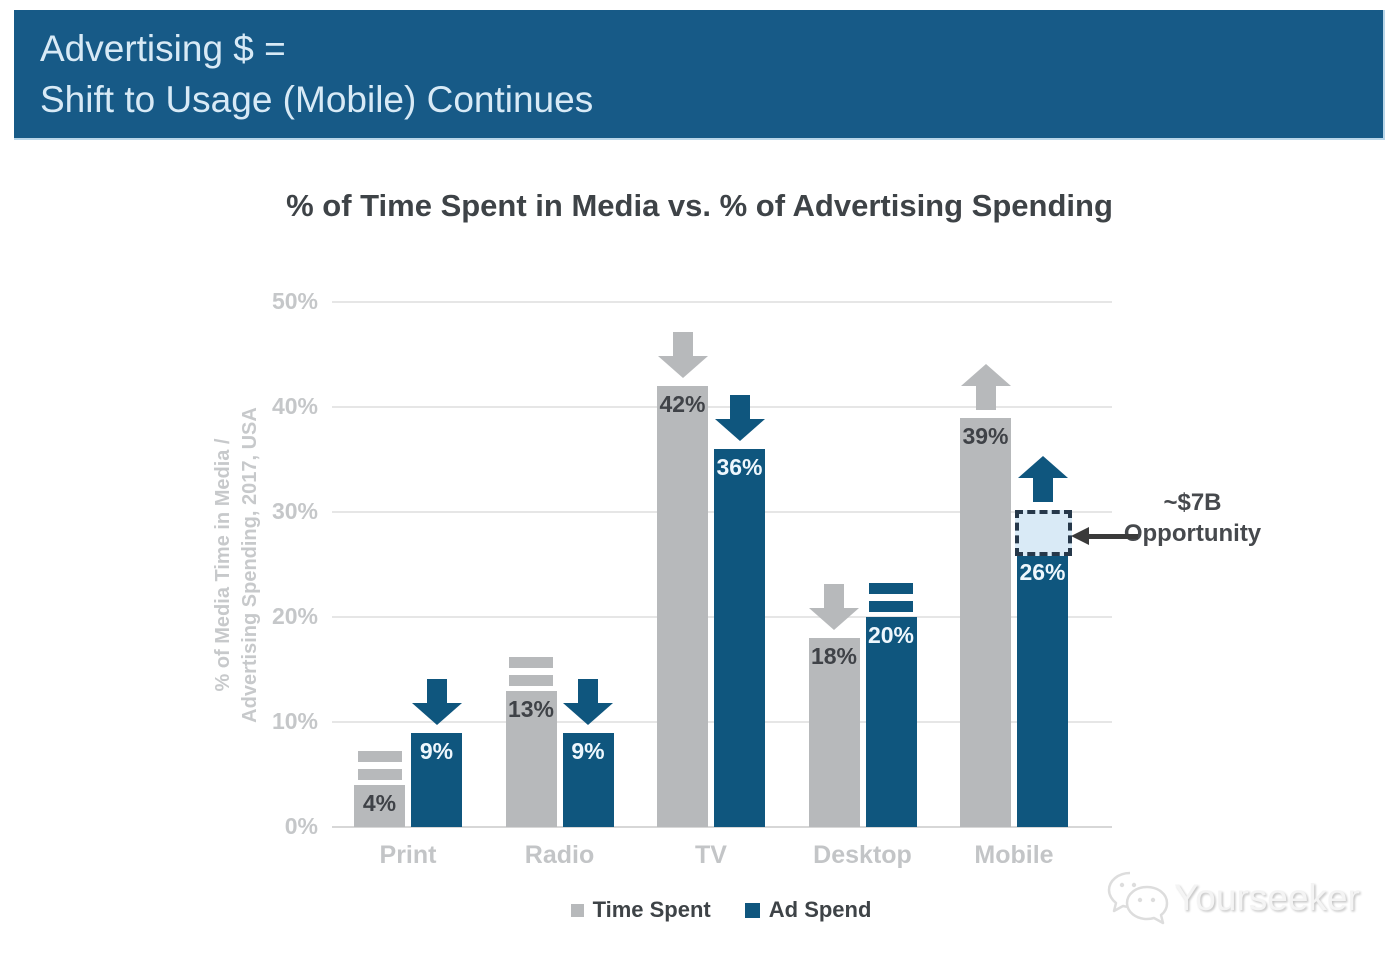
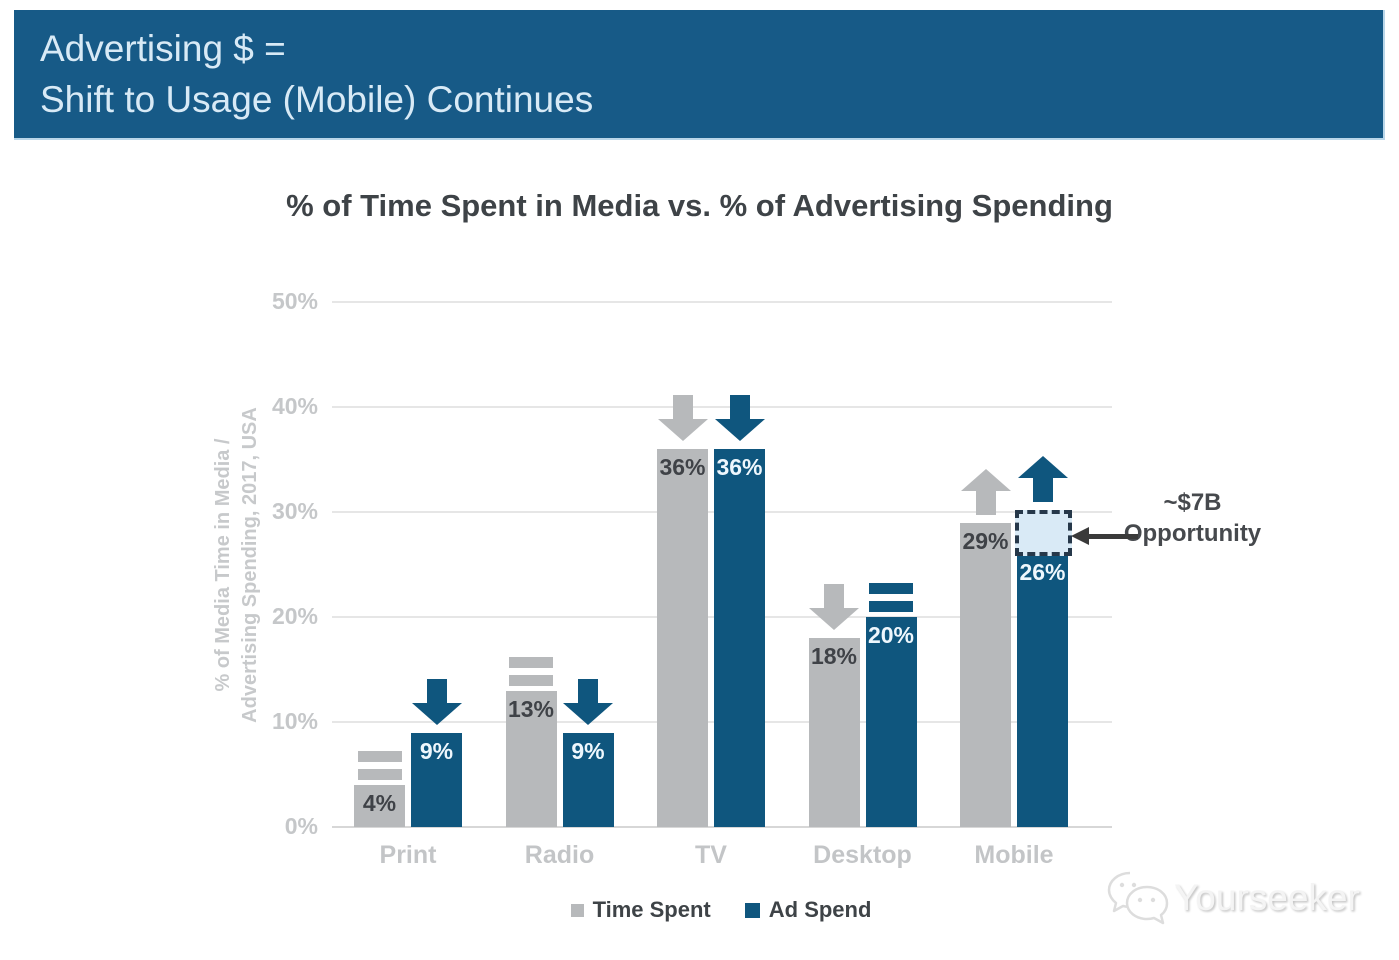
Time Spent/TV: 42% -> 36%
Time Spent/Mobile: 39% -> 29%
